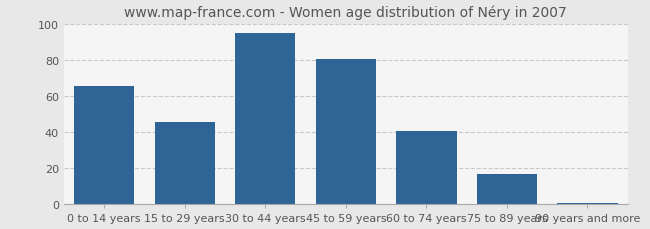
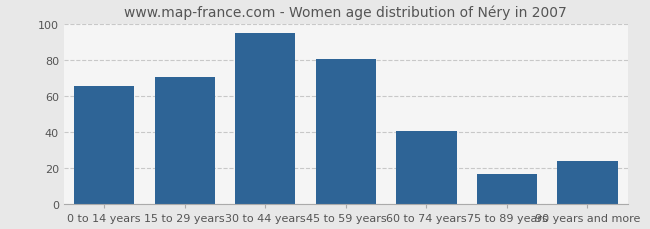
15 to 29 years: 46 -> 71
90 years and more: 1 -> 24
